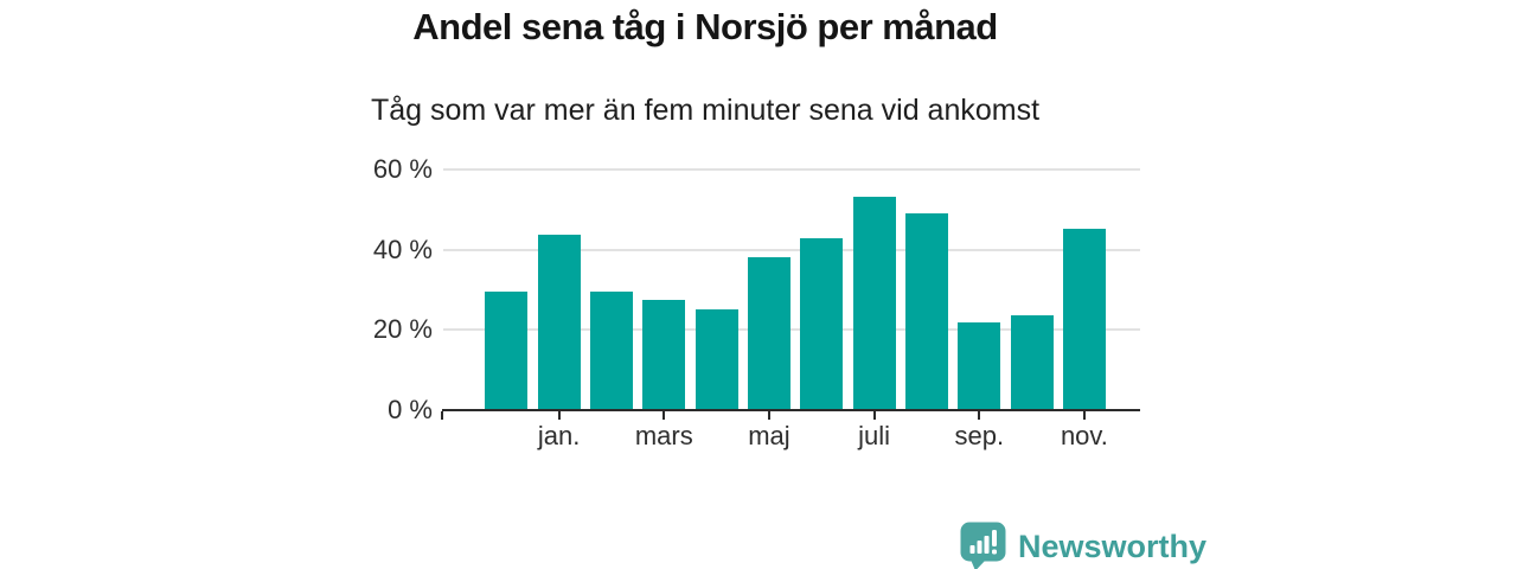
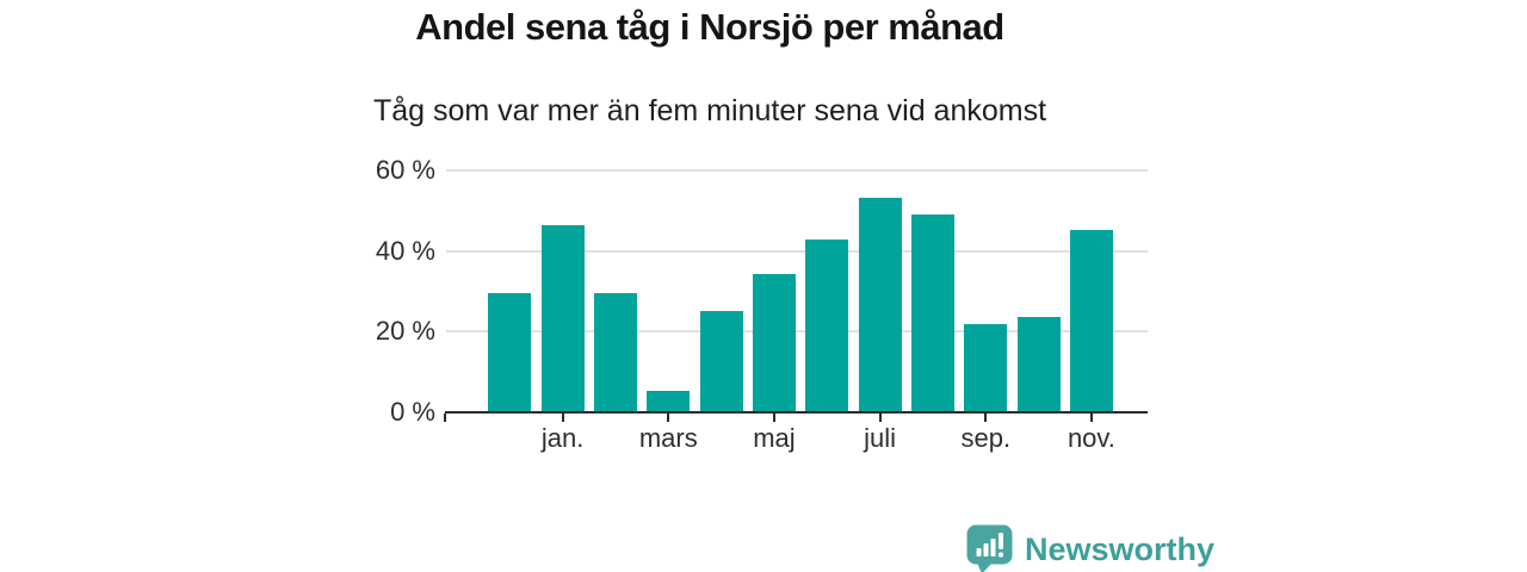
jan.: 44% -> 46%
mars: 27% -> 5%
maj: 38% -> 34%
